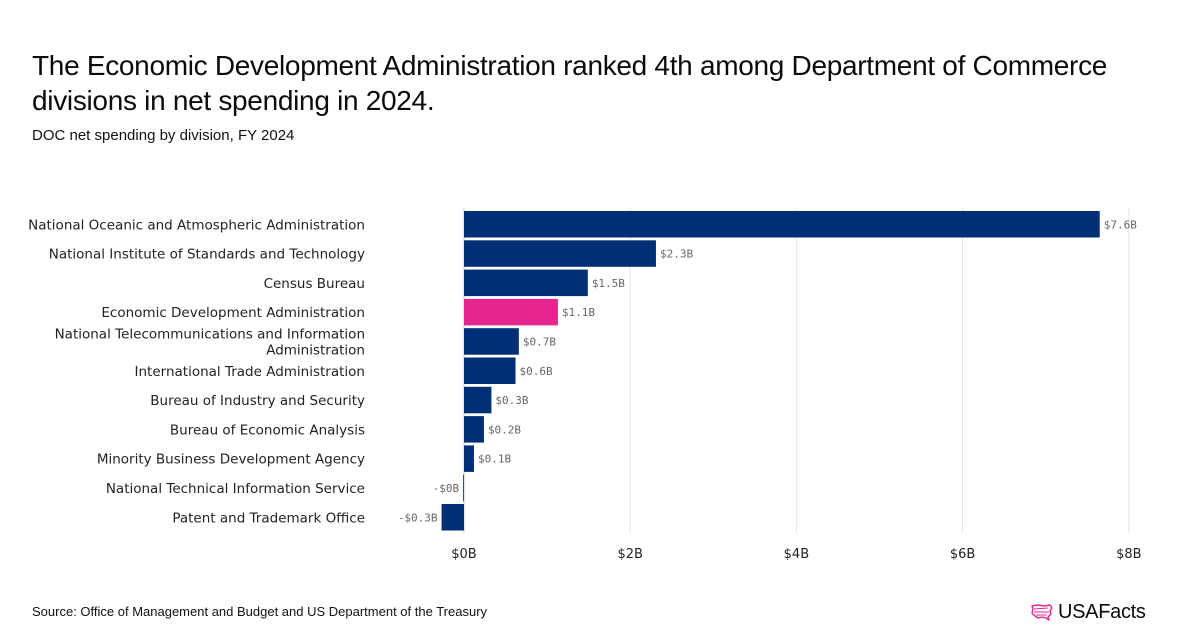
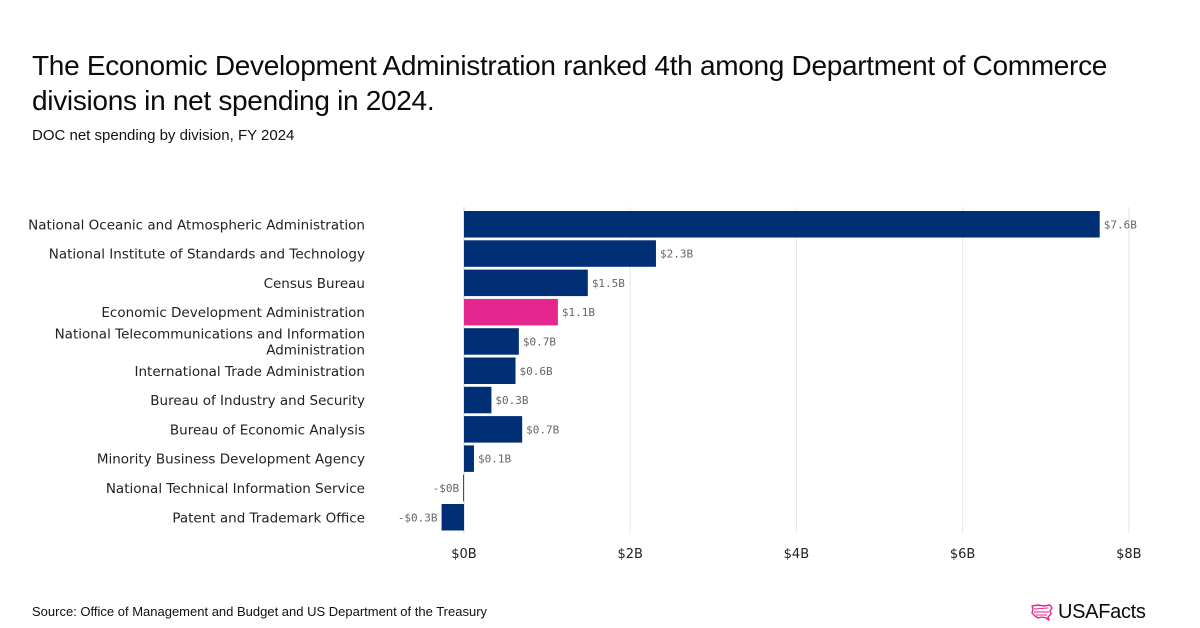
Bureau of Economic Analysis: $0.2B -> $0.7B
